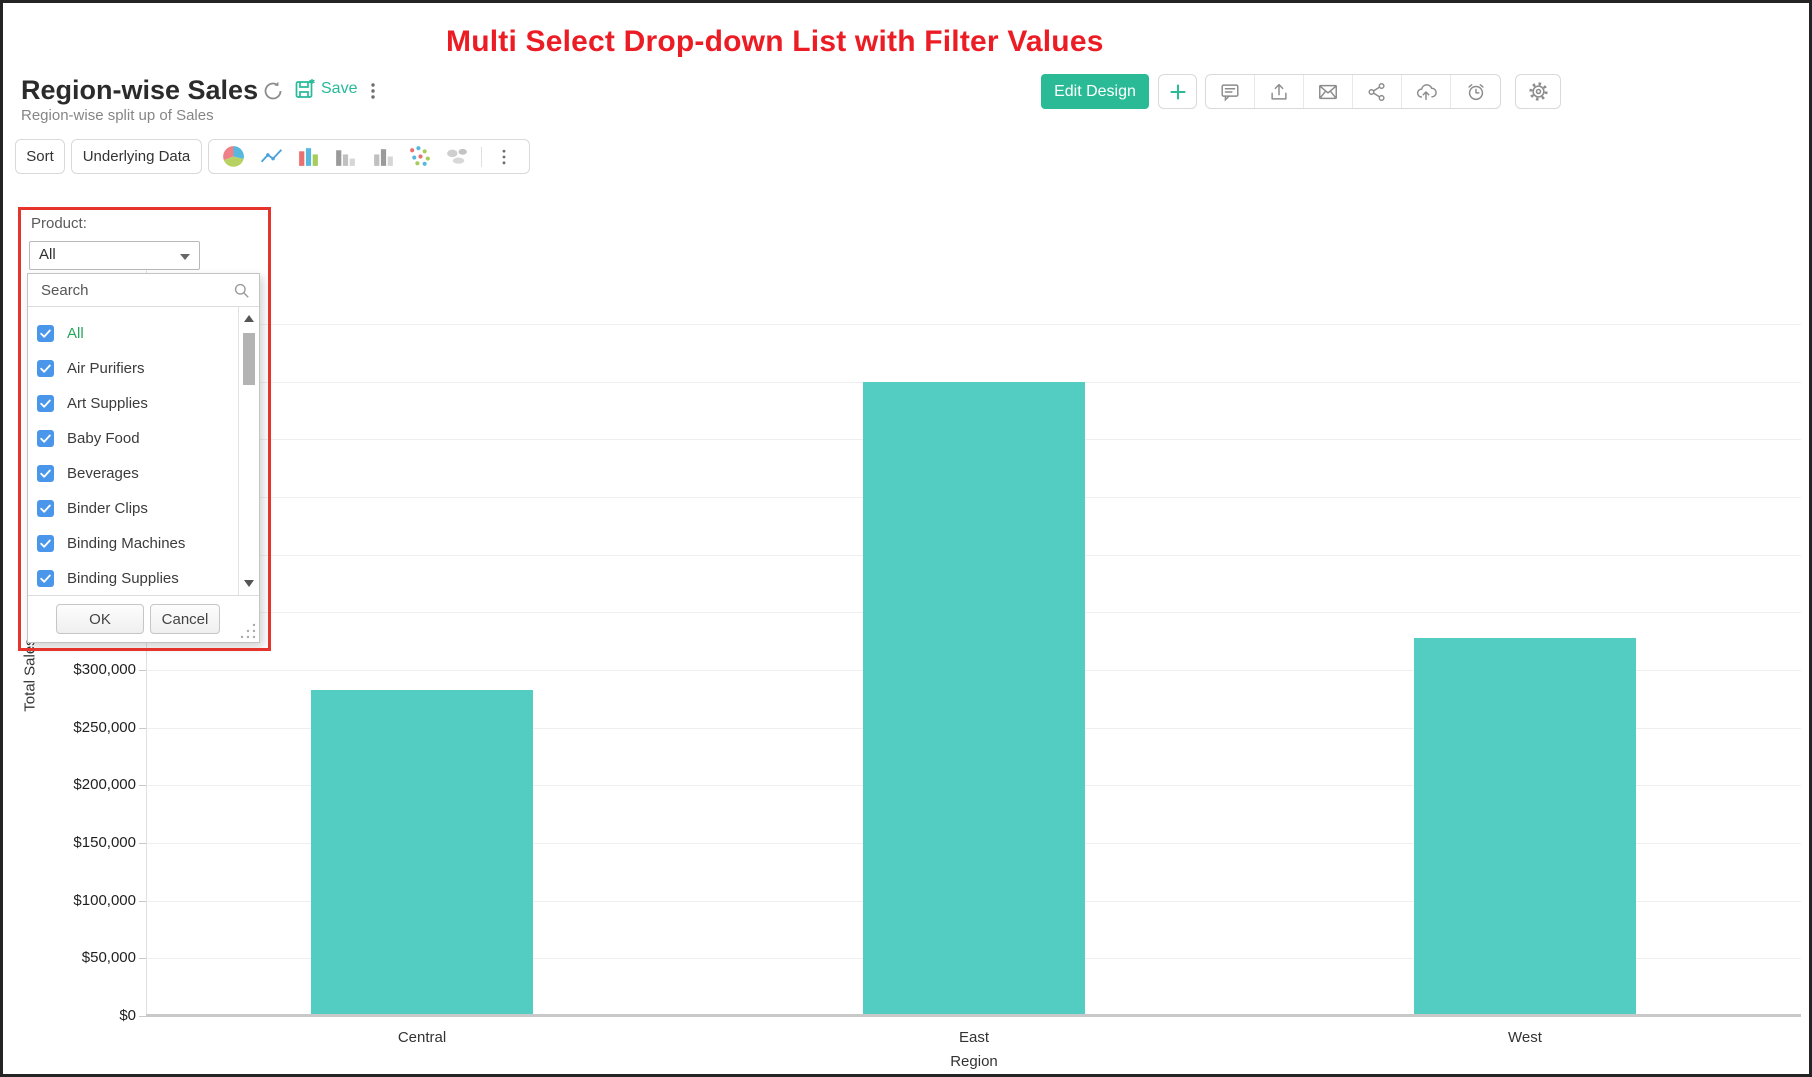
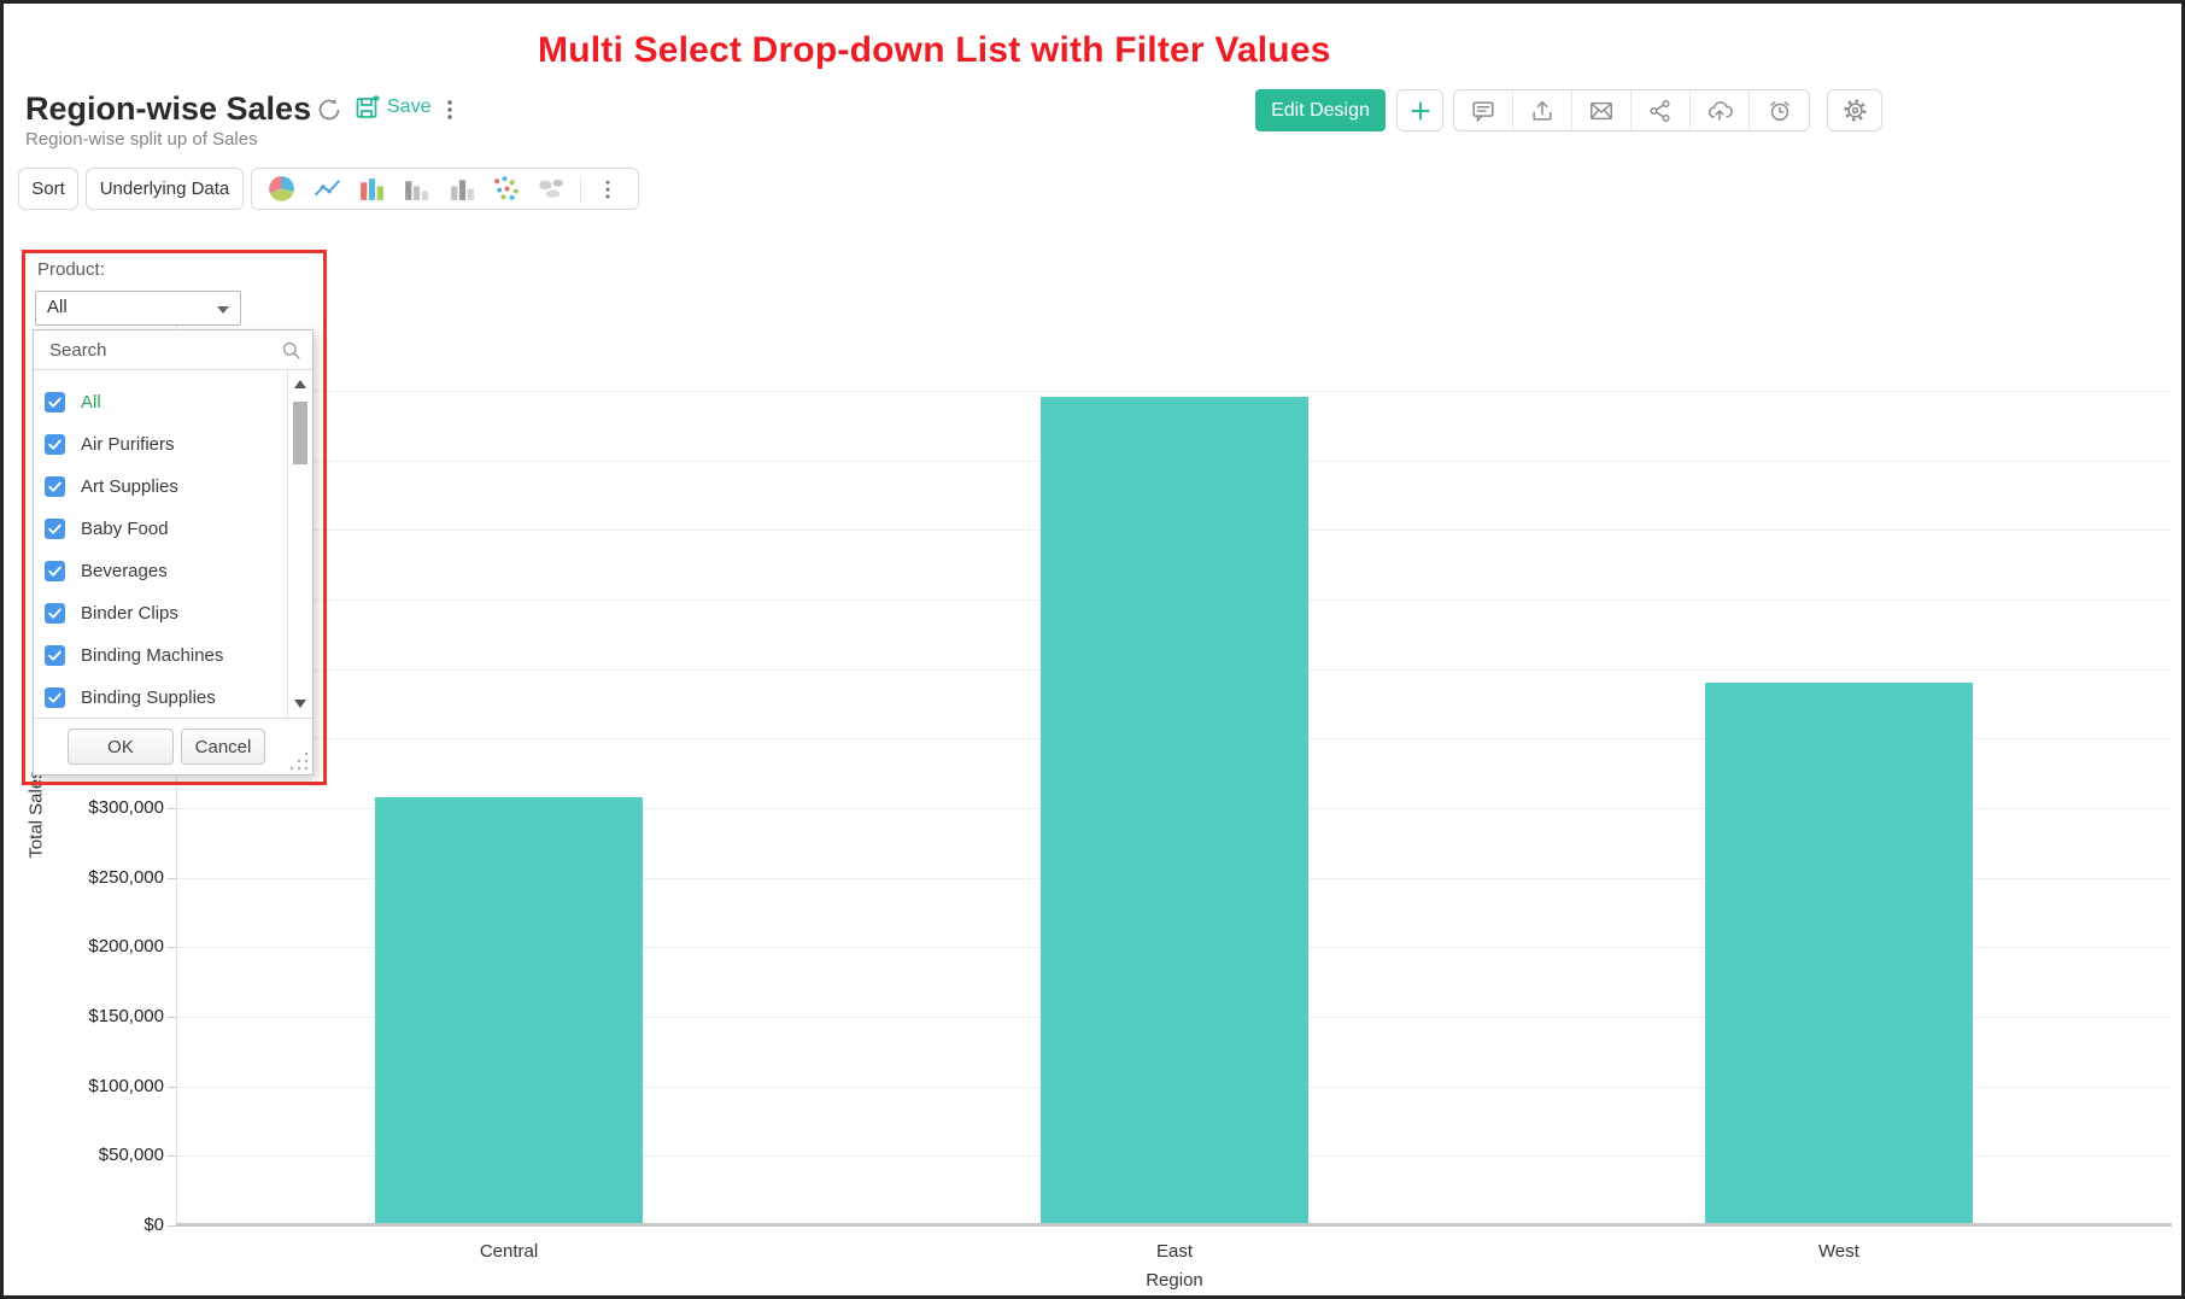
Central: $283000 -> $308000
East: $550000 -> $596000
West: $328000 -> $390000
